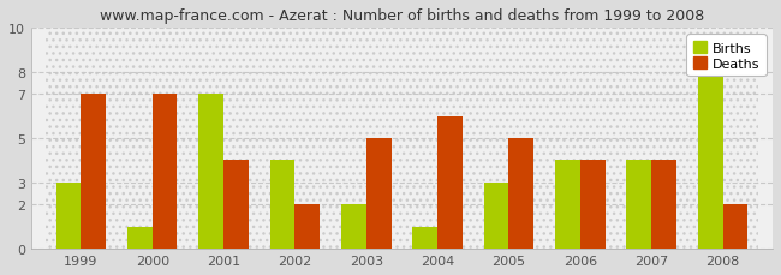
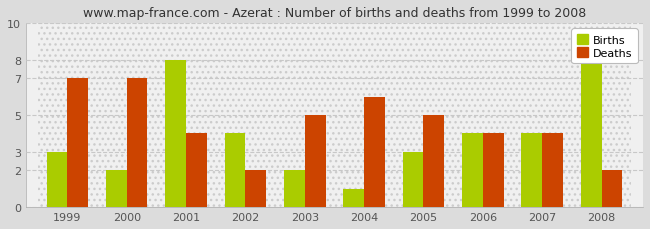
Births/2000: 1 -> 2
Births/2001: 7 -> 8
